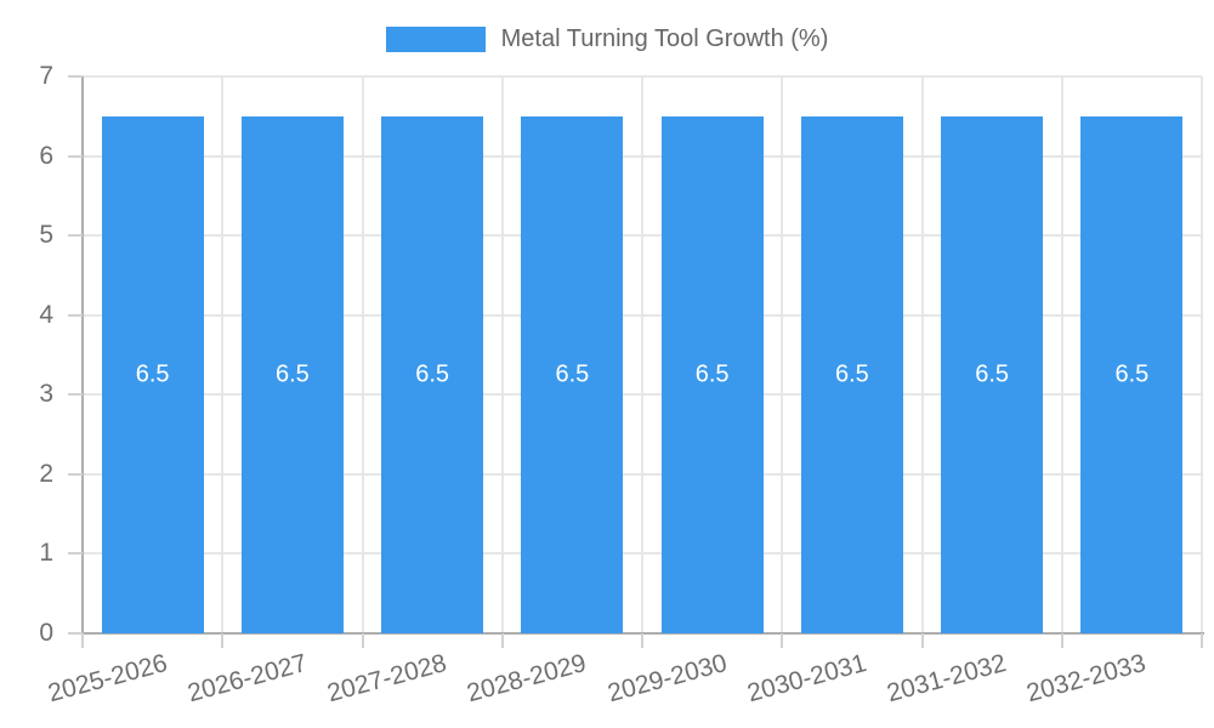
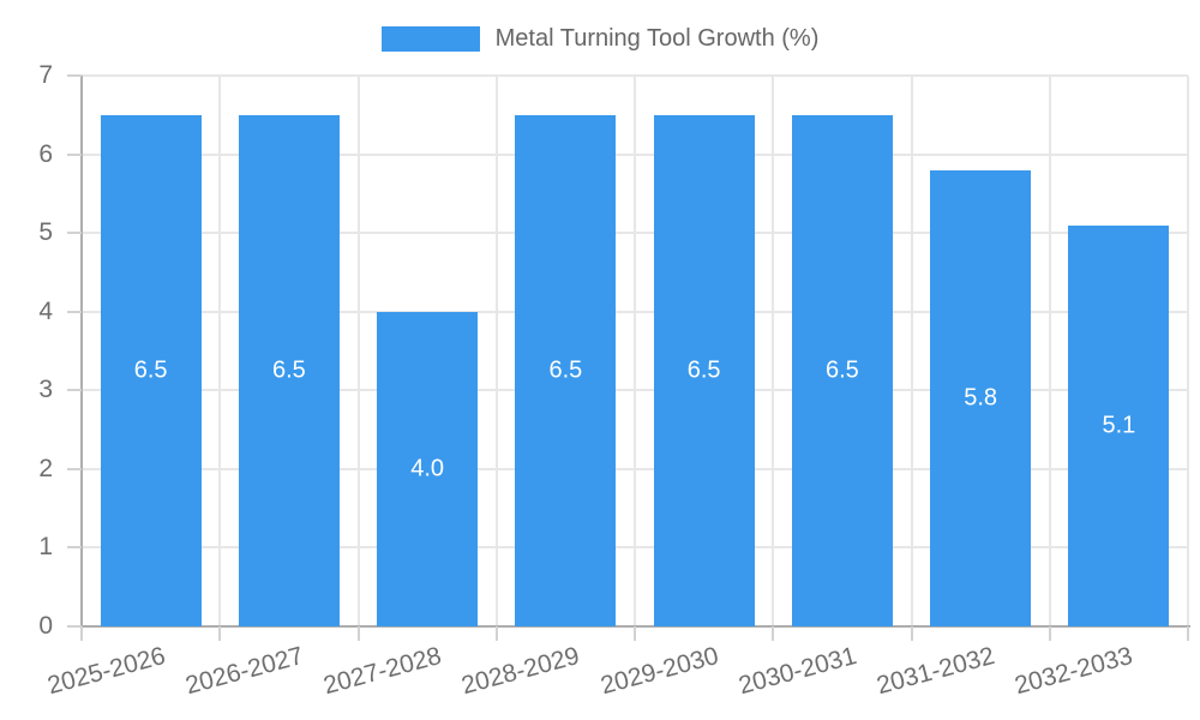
2027-2028: 6.5 -> 4.0
2031-2032: 6.5 -> 5.8
2032-2033: 6.5 -> 5.1
